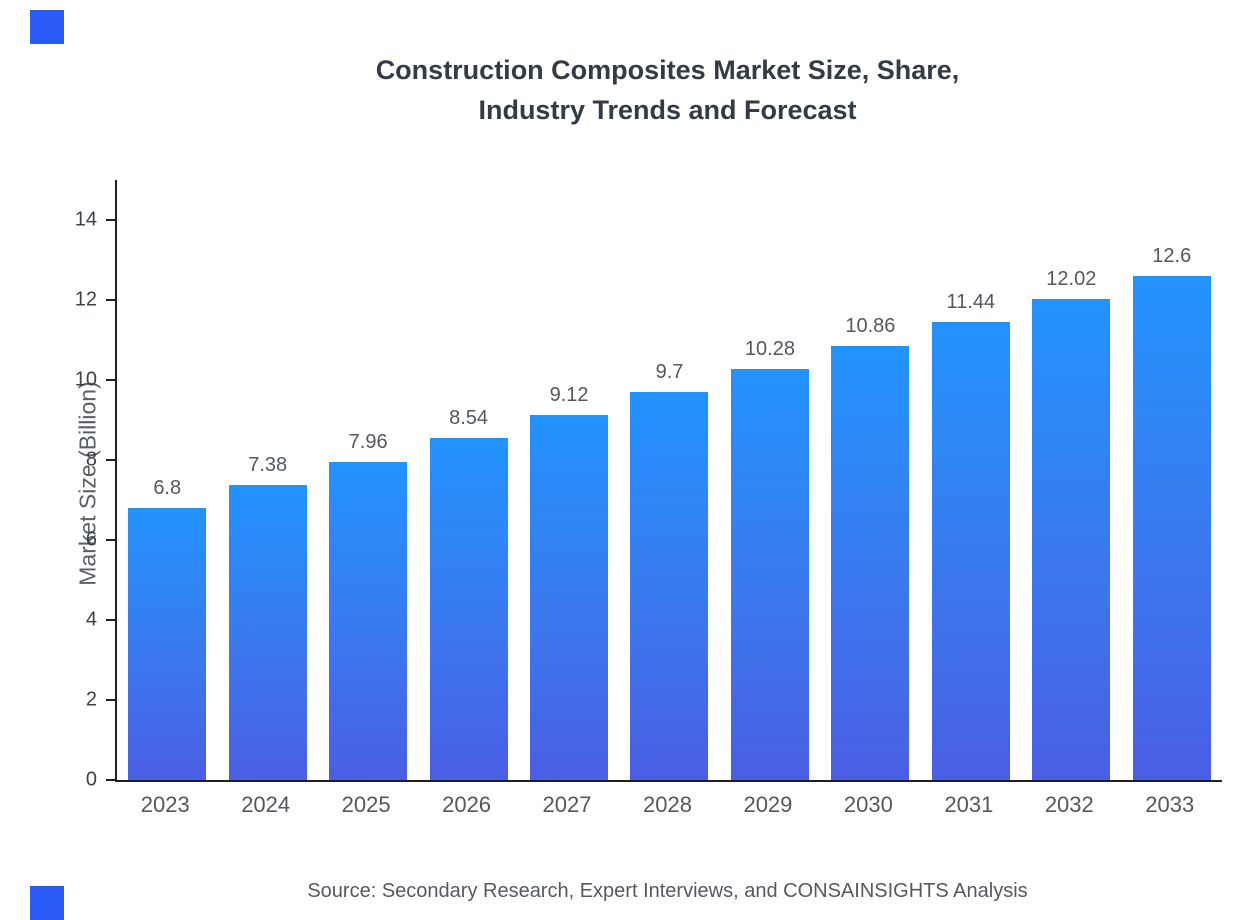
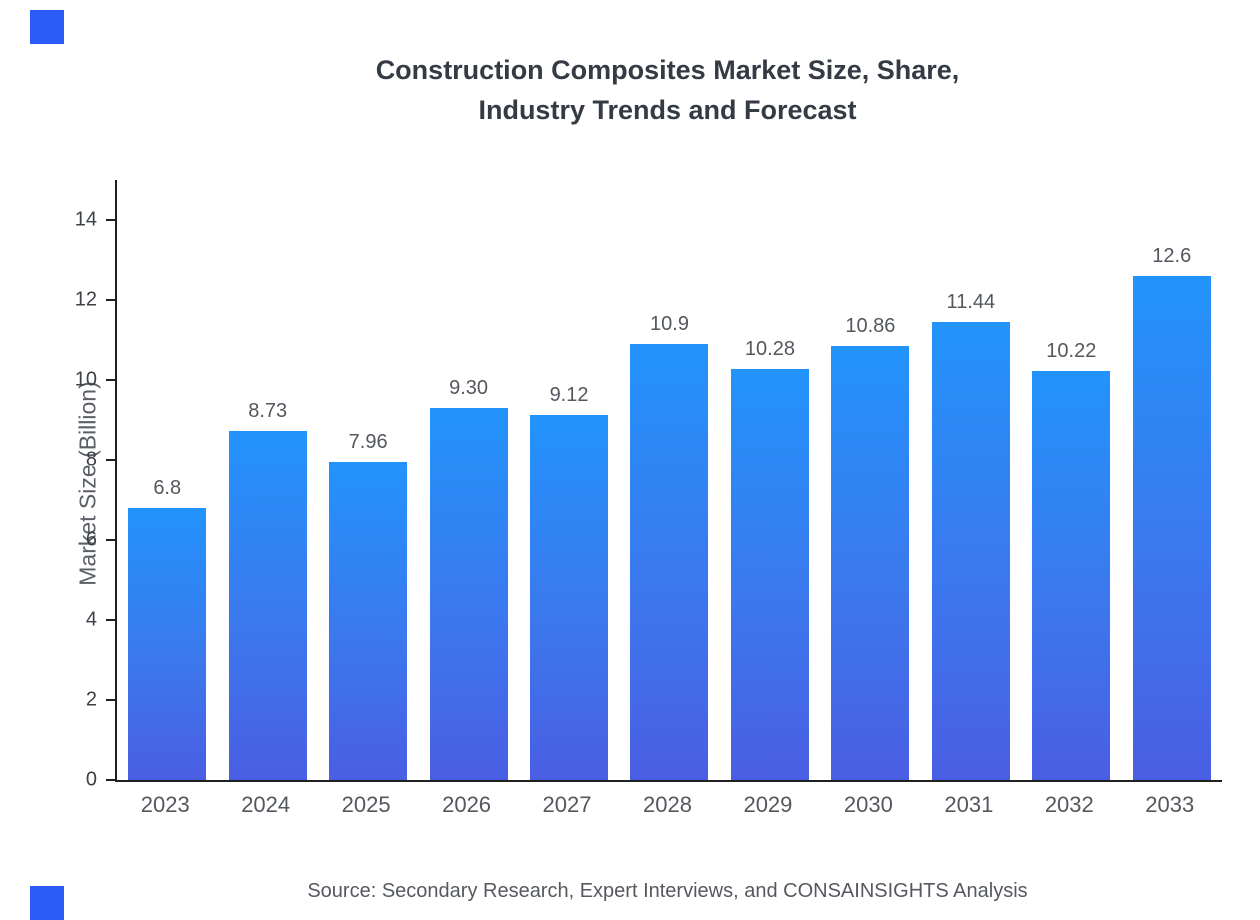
2024: 7.38 -> 8.73
2026: 8.54 -> 9.30
2028: 9.7 -> 10.9
2032: 12.02 -> 10.22
